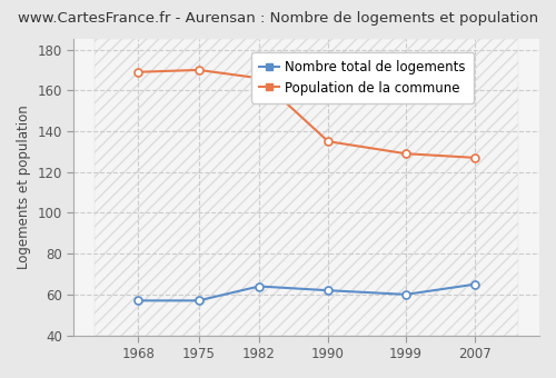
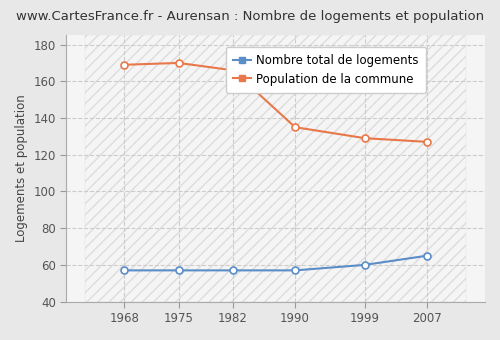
Nombre total de logements/1982: 64 -> 57
Nombre total de logements/1990: 62 -> 57
